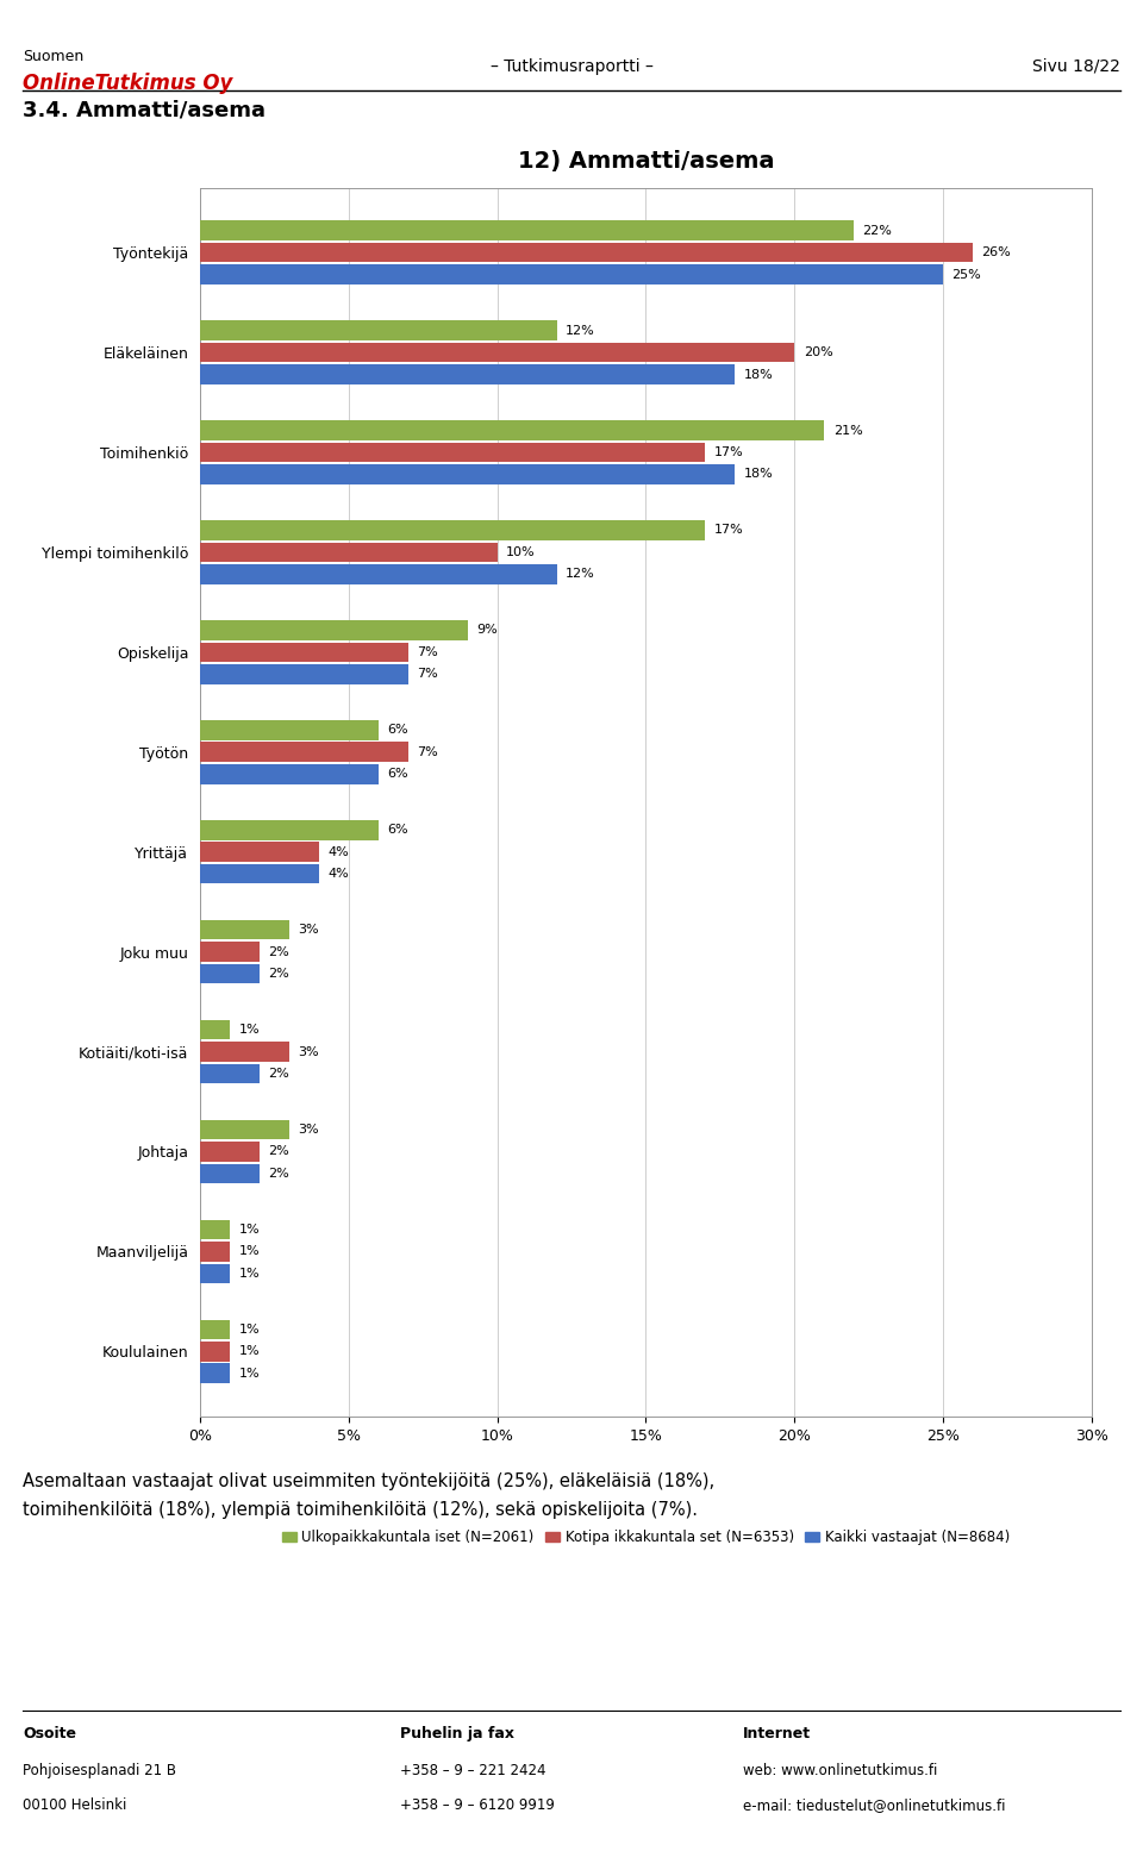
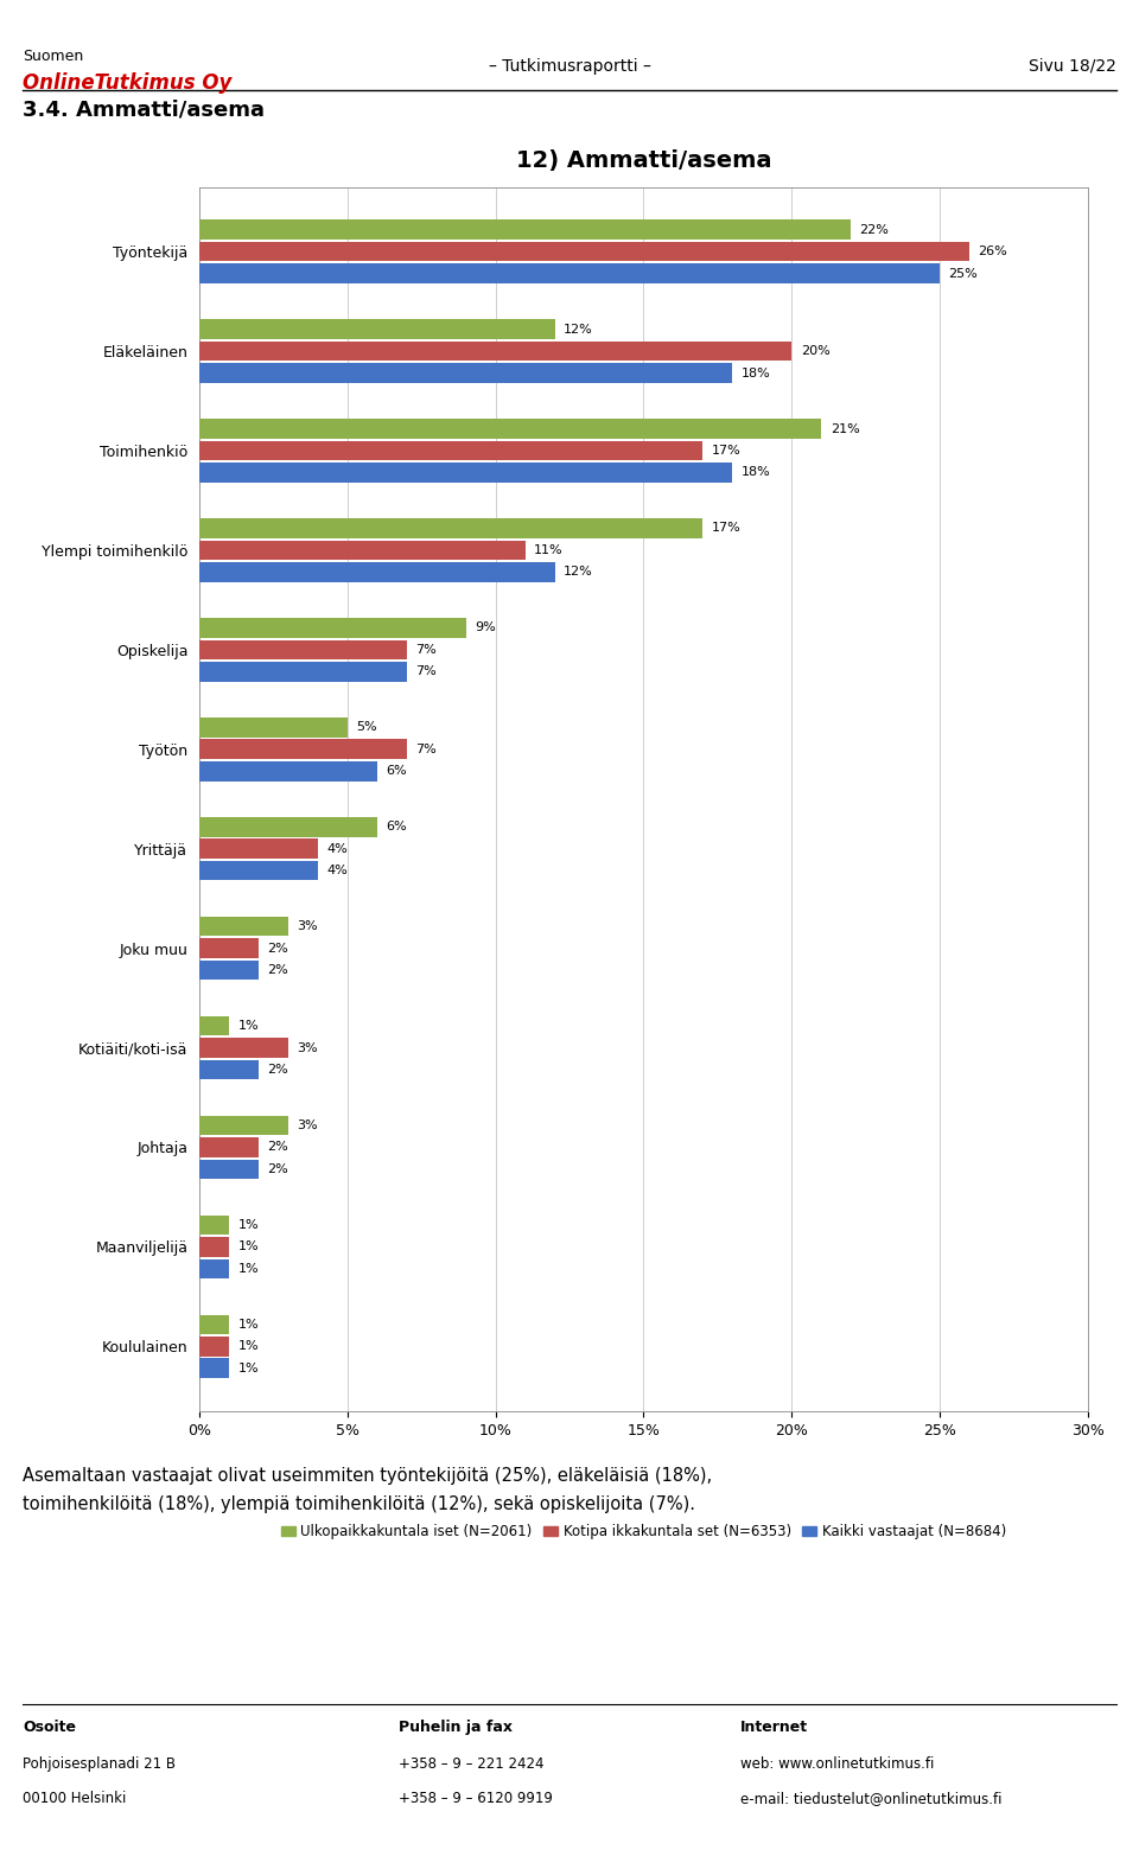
Kotipa ikkakuntala set (N=6353)/Ylempi toimihenkilö: 10% -> 11%
Ulkopaikkakuntala iset (N=2061)/Työtön: 6% -> 5%
